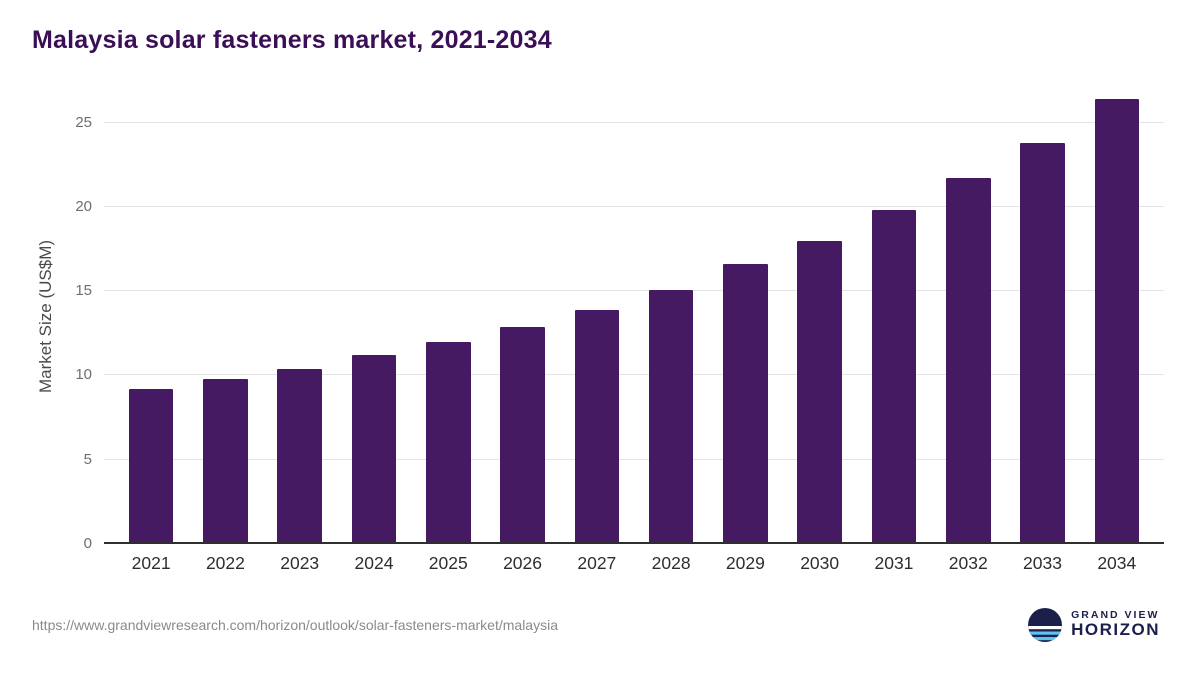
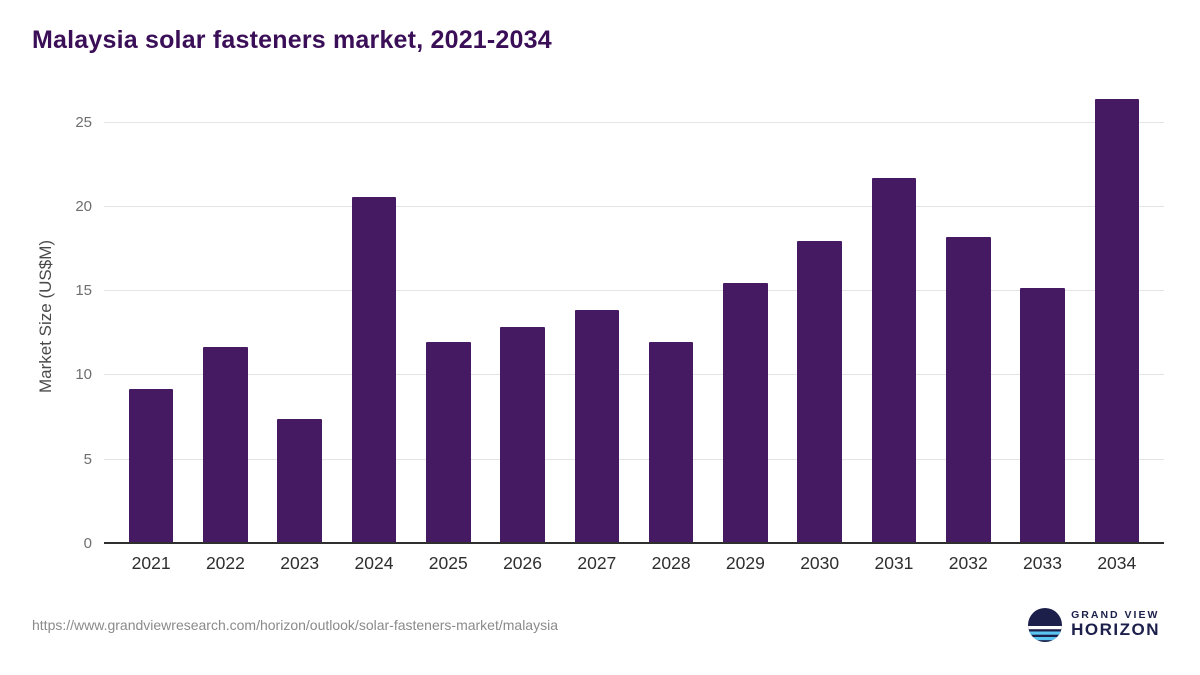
2022: 9.8 -> 11.7
2023: 10.4 -> 7.4
2024: 11.2 -> 20.6
2028: 15.1 -> 12.0
2029: 16.6 -> 15.5
2031: 19.8 -> 21.7
2032: 21.7 -> 18.2
2033: 23.8 -> 15.2
